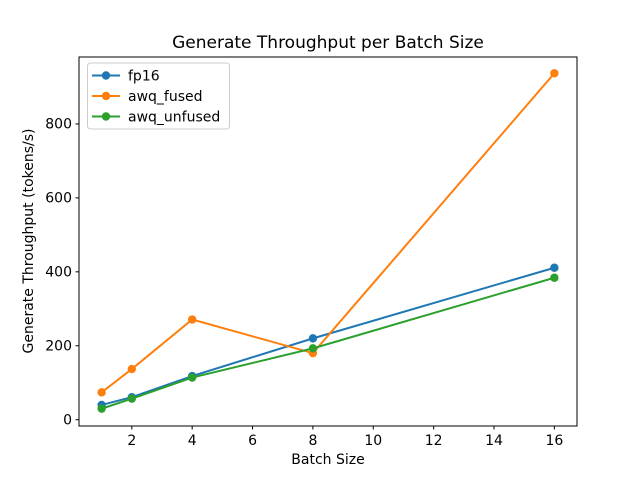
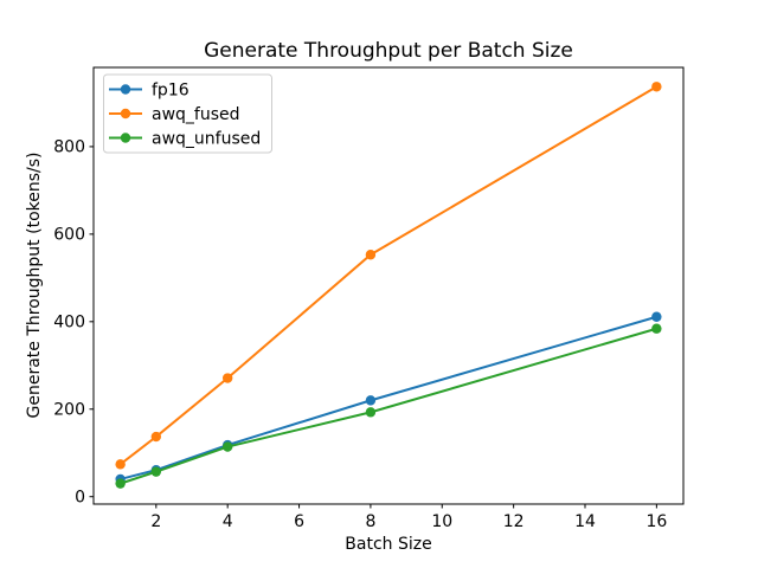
awq_fused/8: 180 -> 550
